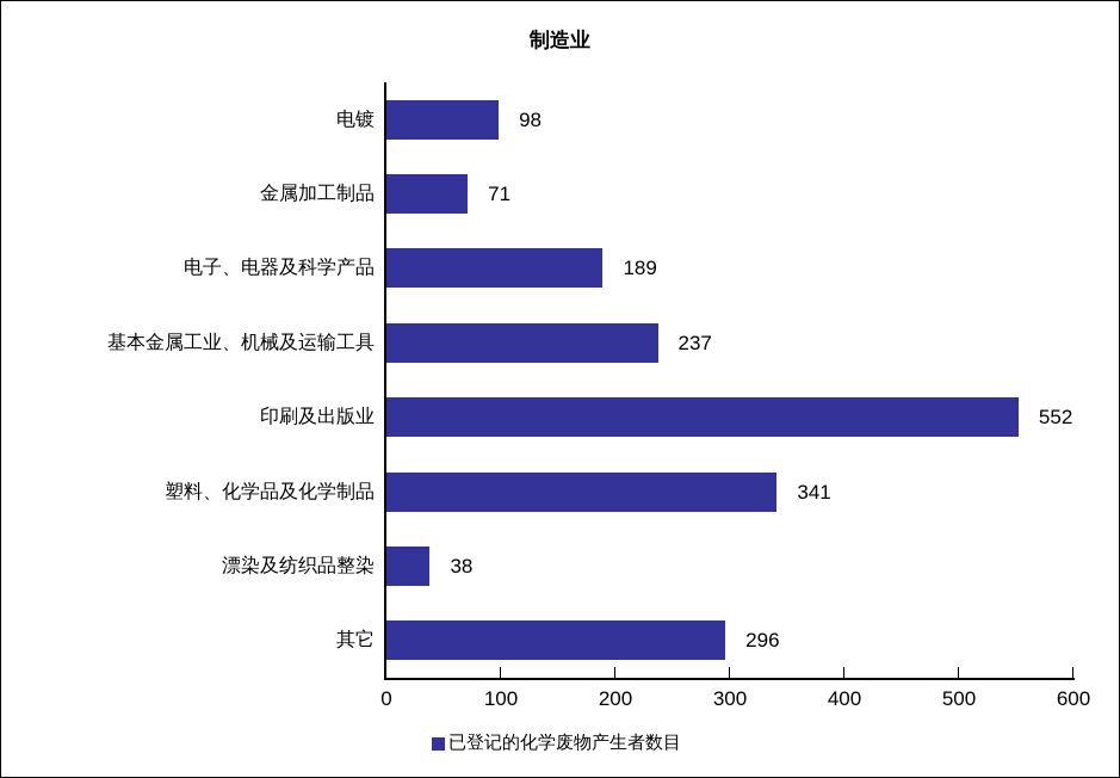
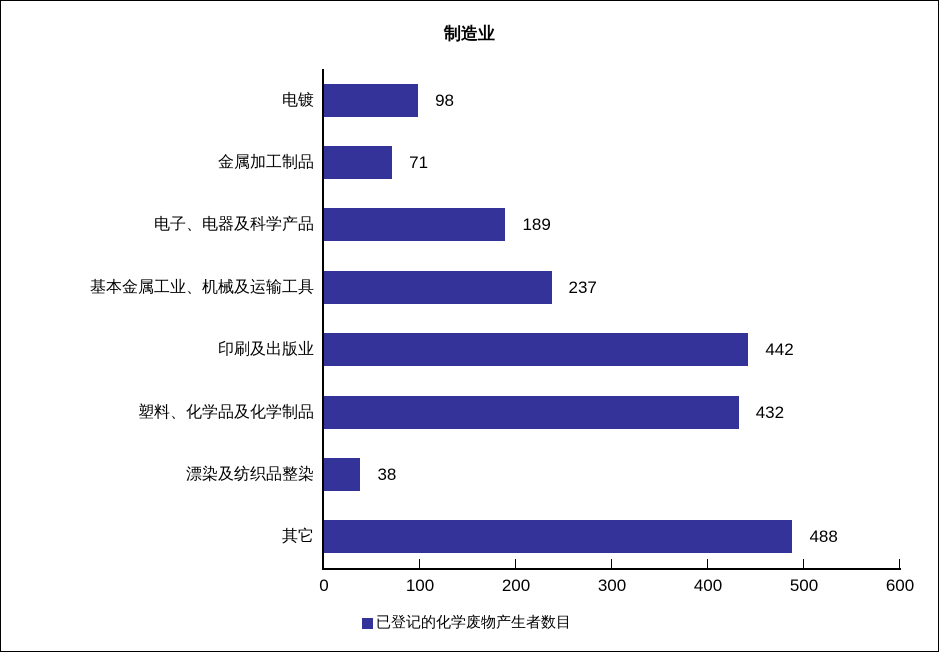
印刷及出版业: 552 -> 442
塑料、化学品及化学制品: 341 -> 432
其它: 296 -> 488
